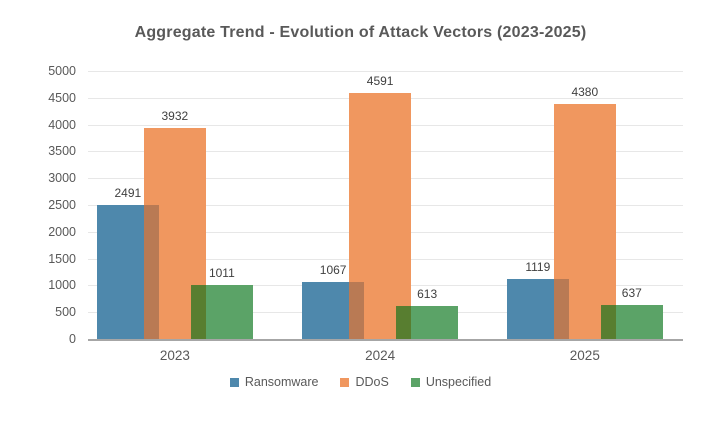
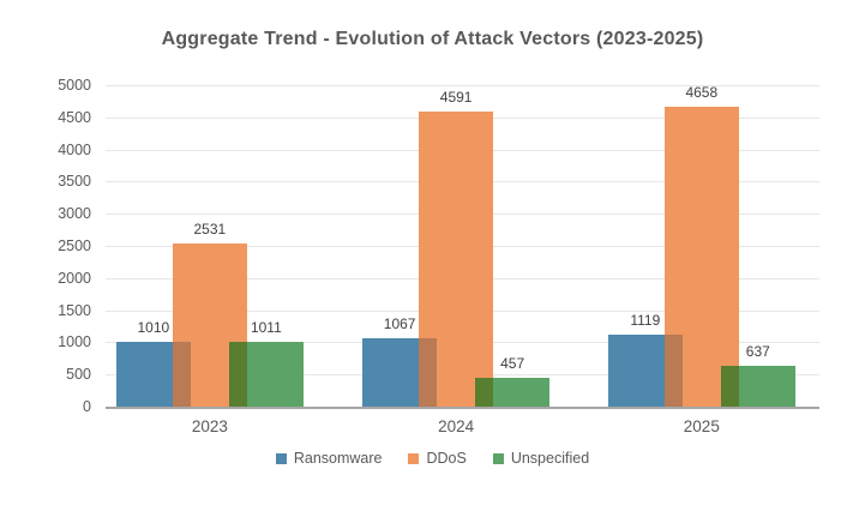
Ransomware/2023: 2491 -> 1010
DDoS/2023: 3932 -> 2531
Unspecified/2024: 613 -> 457
DDoS/2025: 4380 -> 4658
